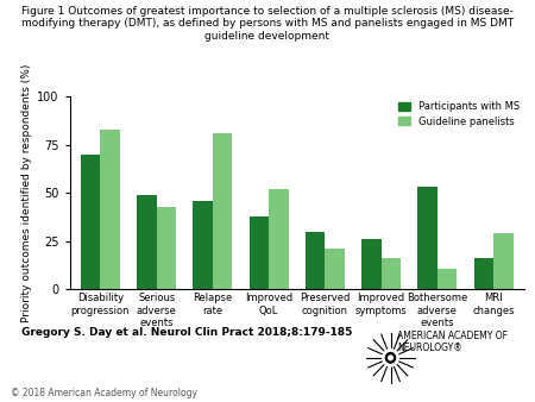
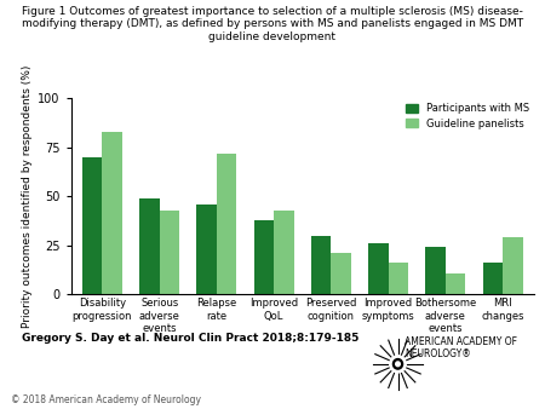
Guideline panelists/Relapse rate: 81 -> 72
Guideline panelists/Improved QoL: 52 -> 43
Participants with MS/Bothersome adverse events: 53 -> 24
